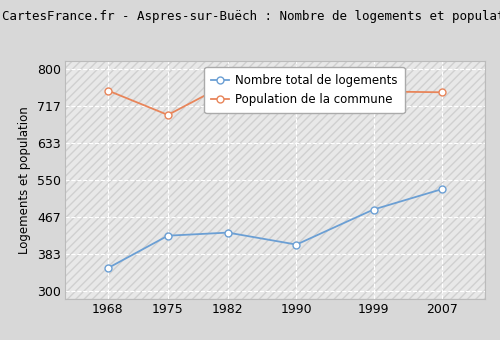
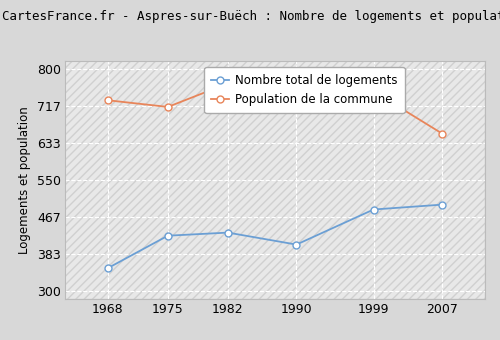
Population de la commune/1968: 752 -> 730
Population de la commune/1975: 697 -> 715
Nombre total de logements/2007: 530 -> 495
Population de la commune/2007: 748 -> 655
